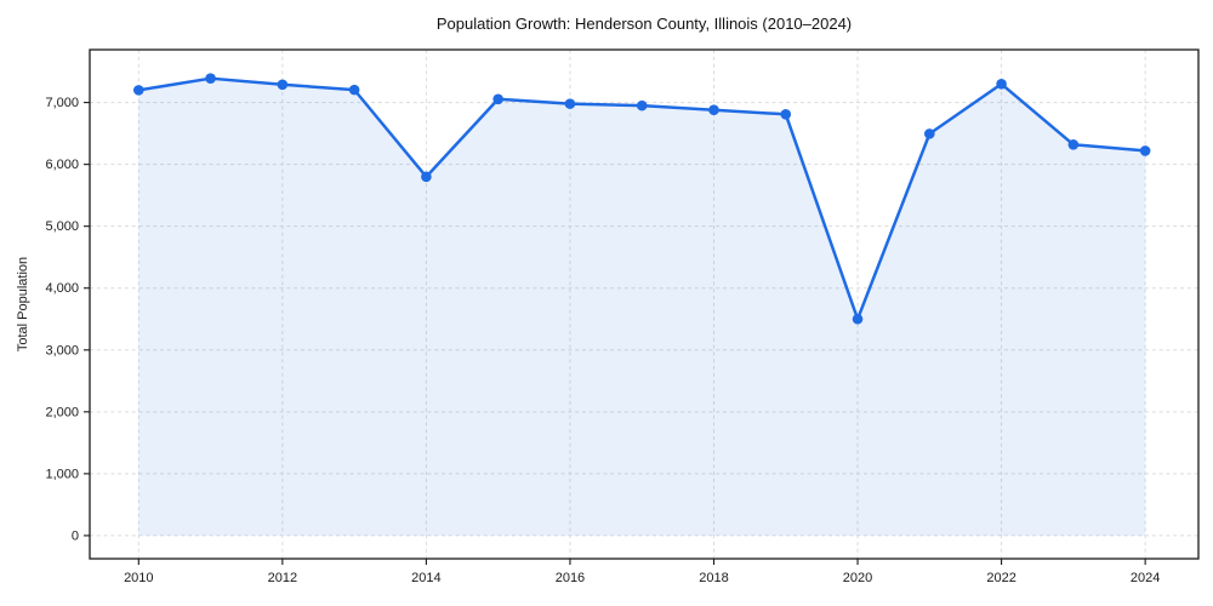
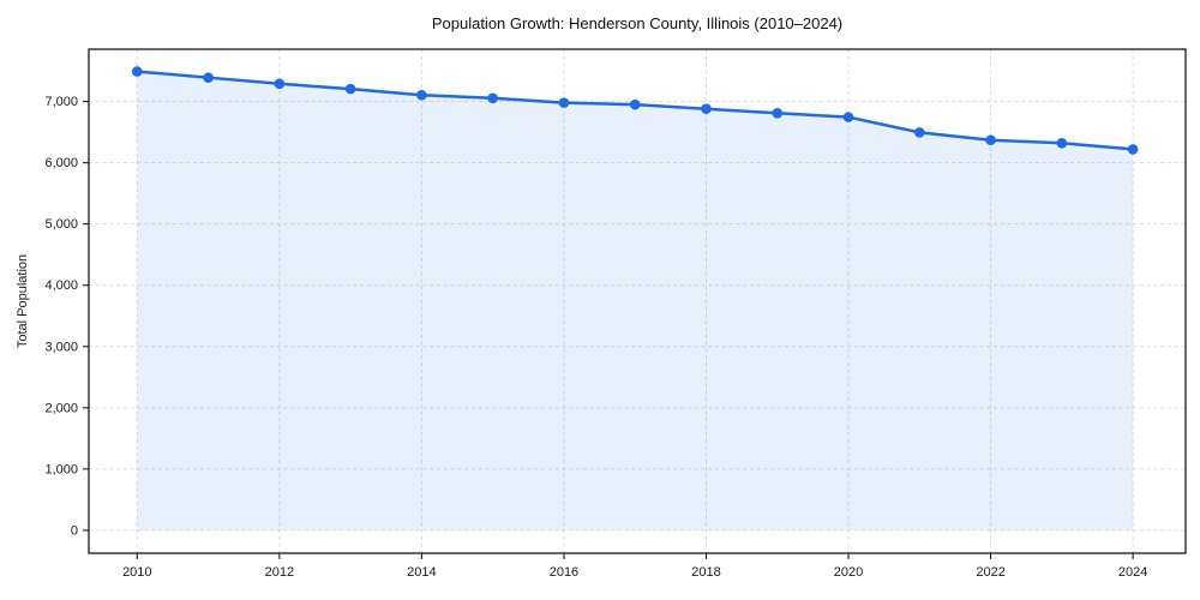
2010: 7200 -> 7500
2014: 5800 -> 7100
2020: 3500 -> 6700
2022: 7300 -> 6400
